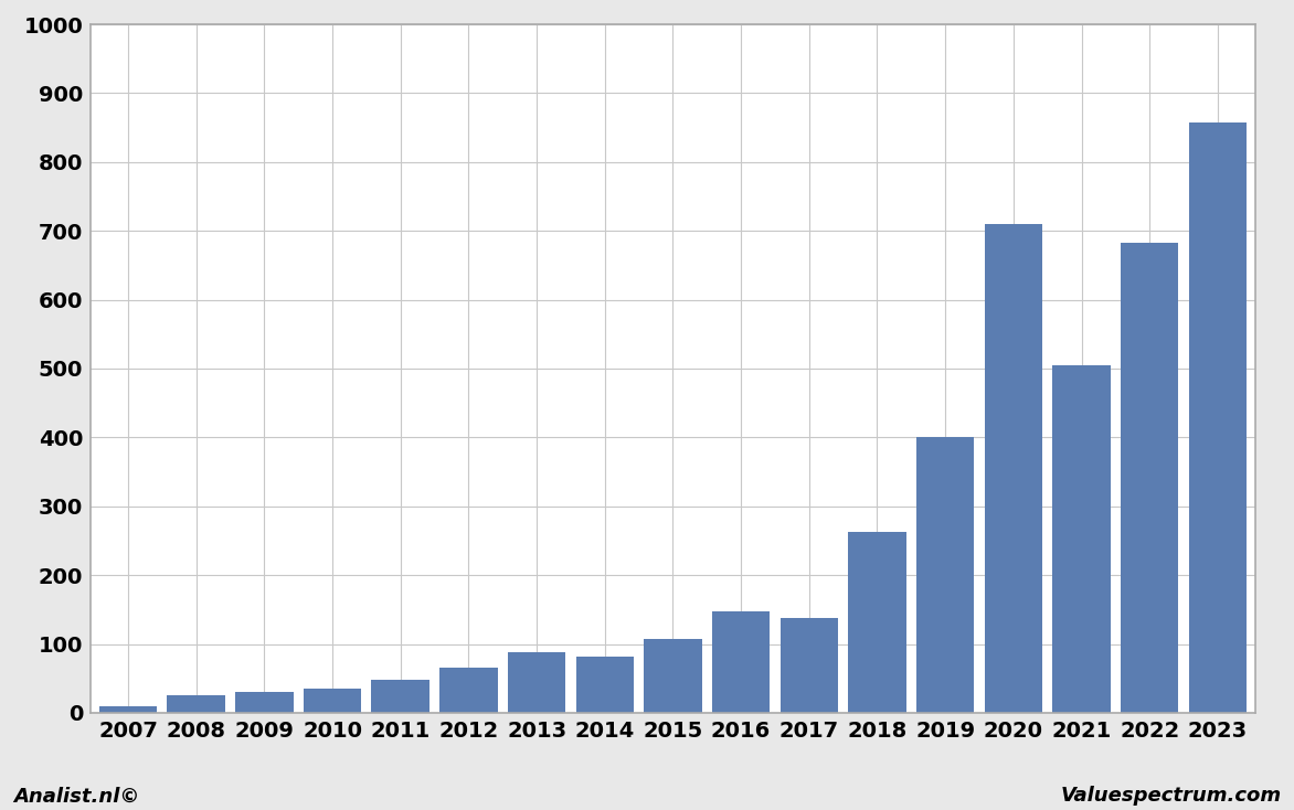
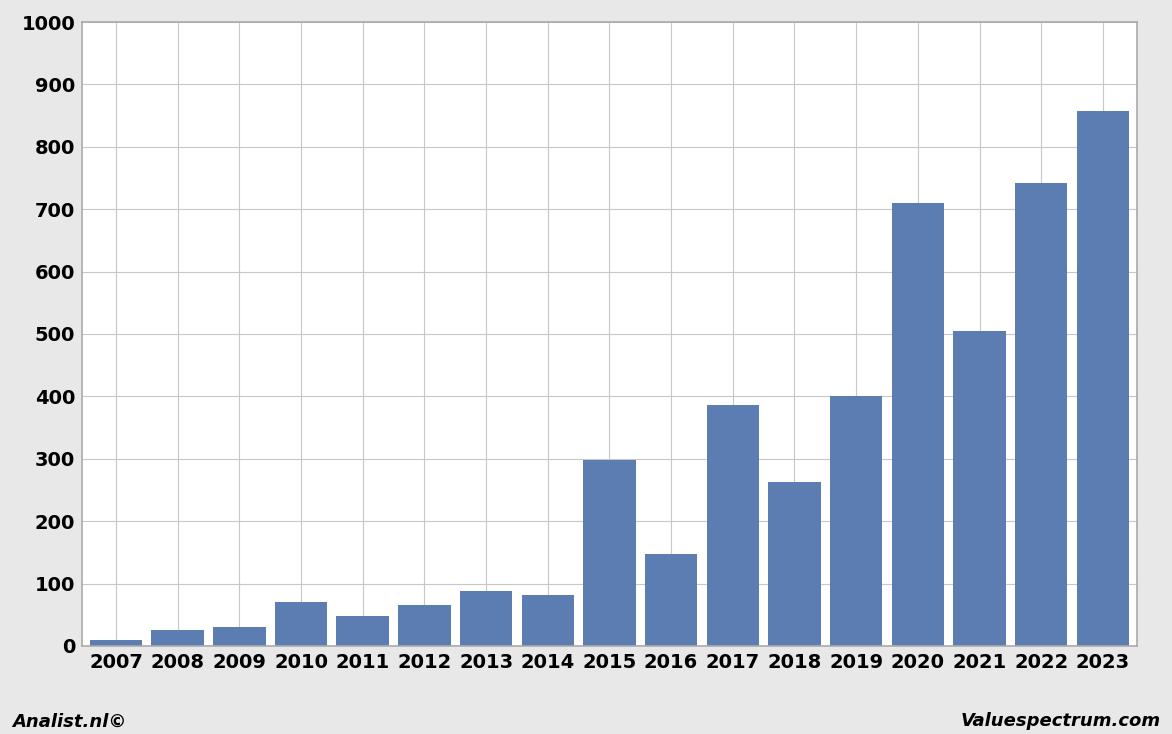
2010: 35 -> 70
2015: 107 -> 298
2017: 138 -> 386
2022: 683 -> 742
